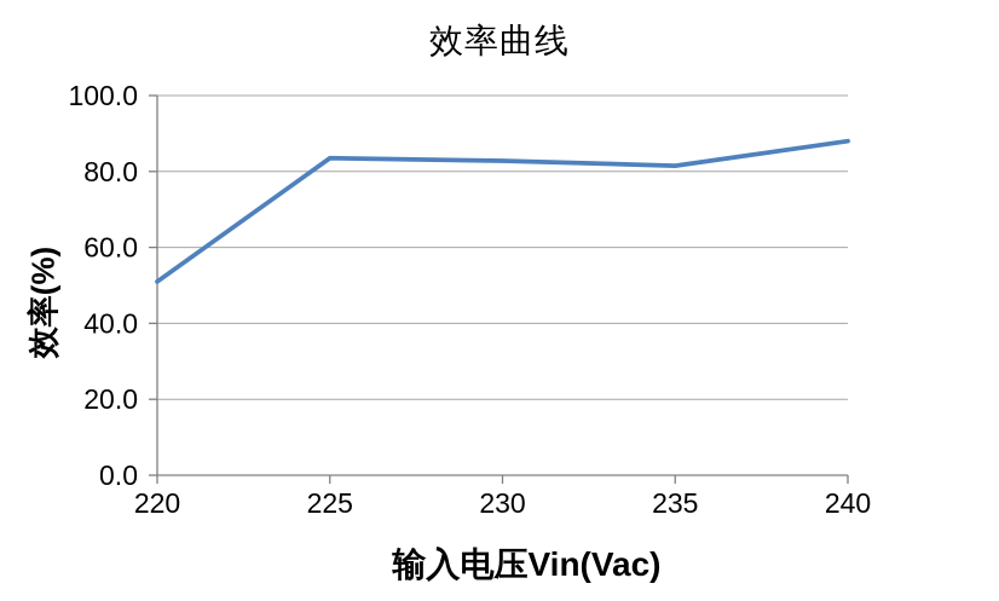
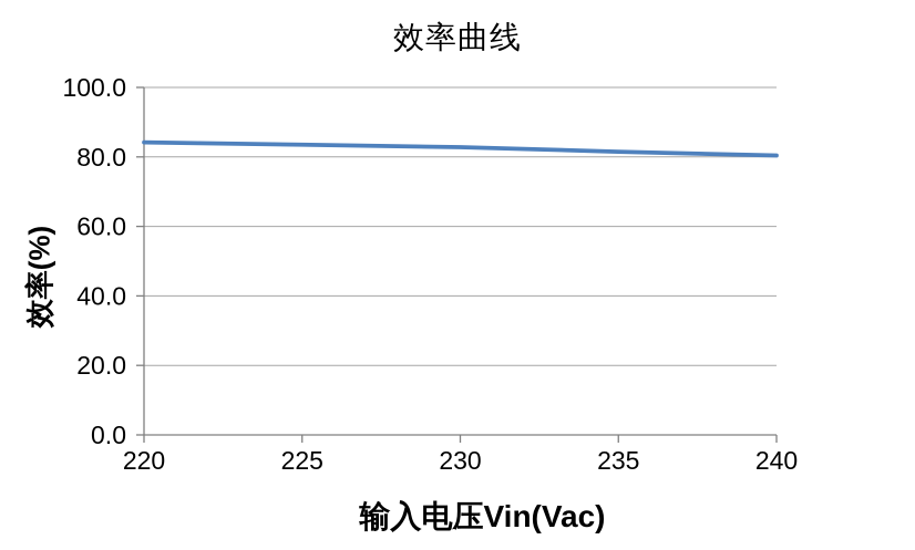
220: 51 -> 84
240: 88 -> 80
